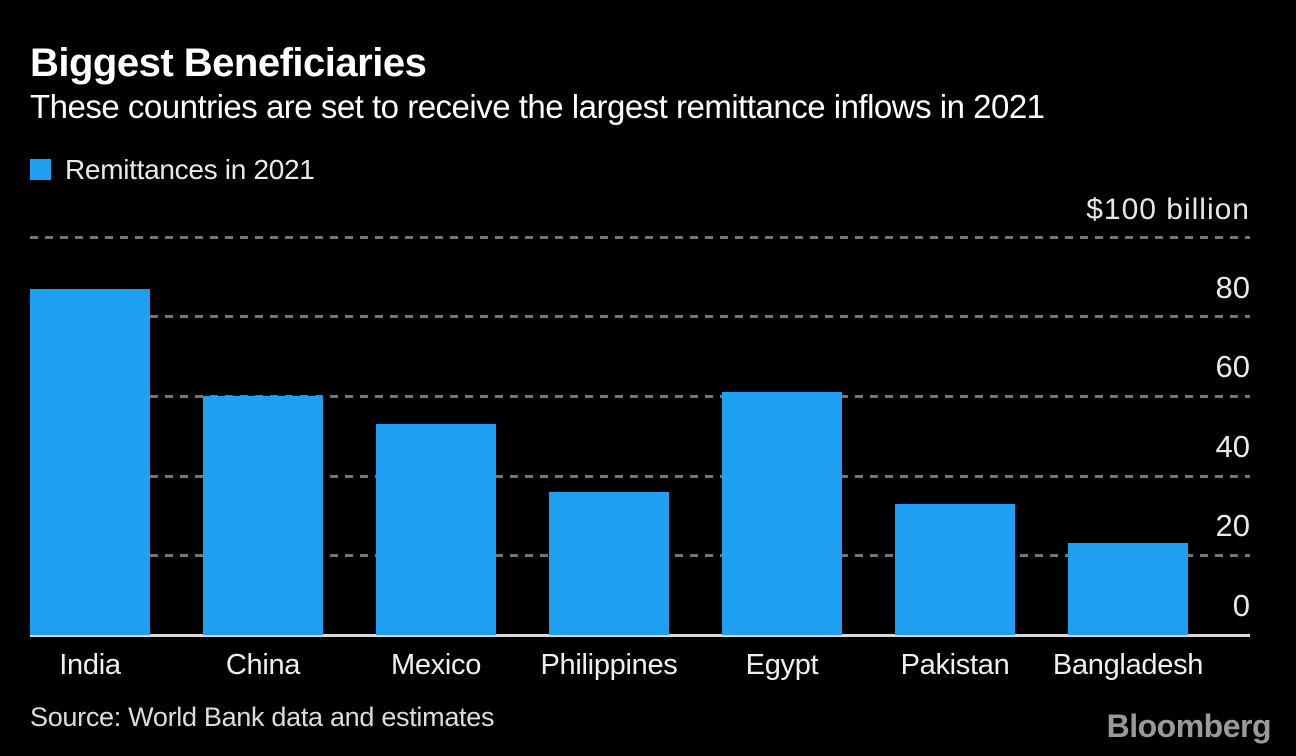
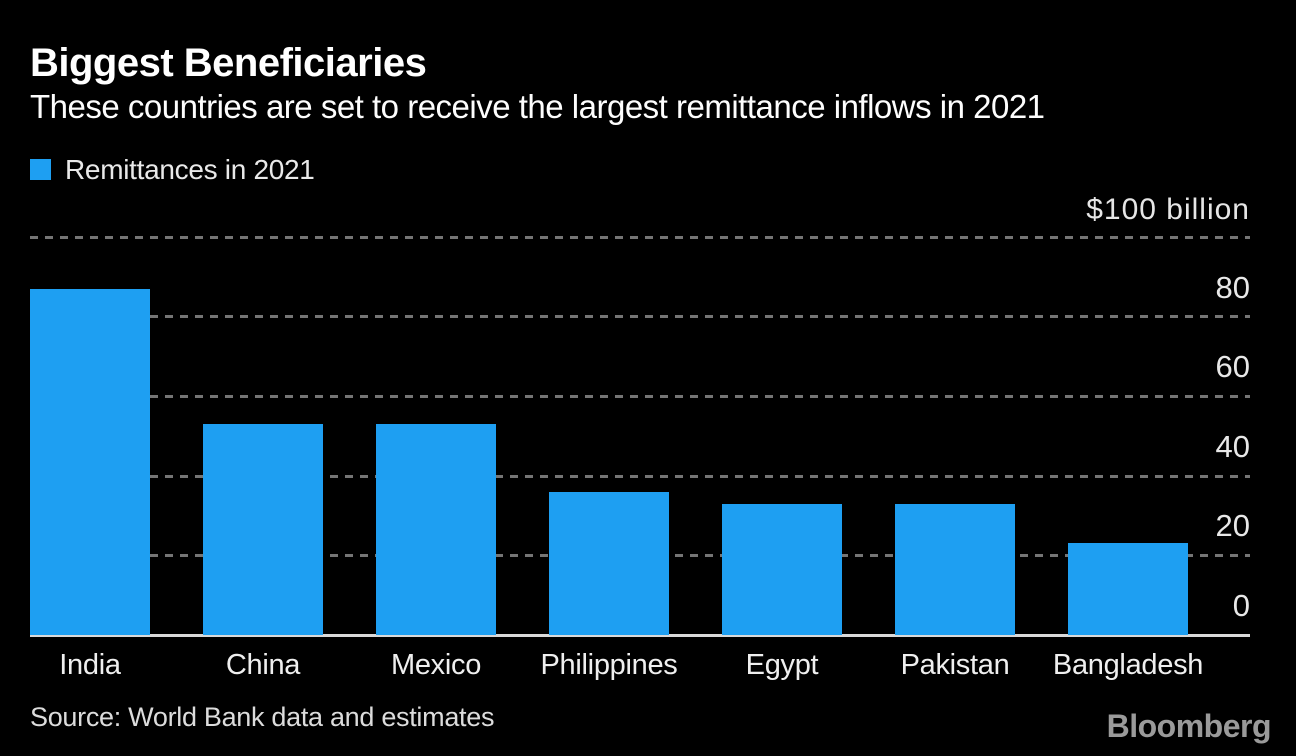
China: 60 -> 53
Egypt: 61 -> 33
